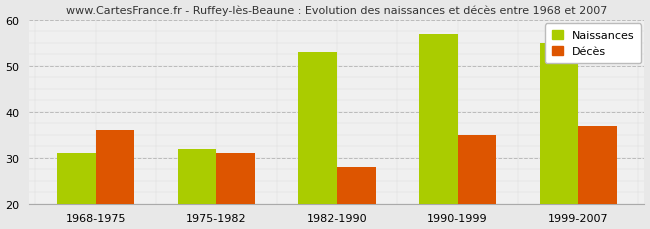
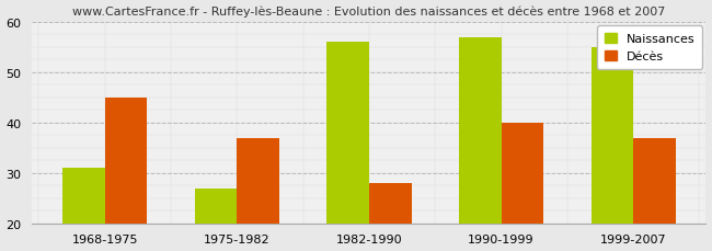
Décès/1968-1975: 36 -> 45
Naissances/1975-1982: 32 -> 27
Décès/1975-1982: 31 -> 37
Naissances/1982-1990: 53 -> 56
Décès/1990-1999: 35 -> 40
